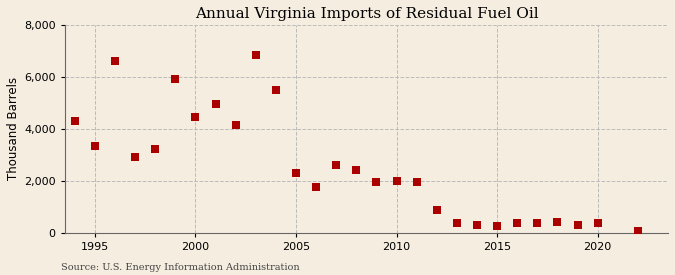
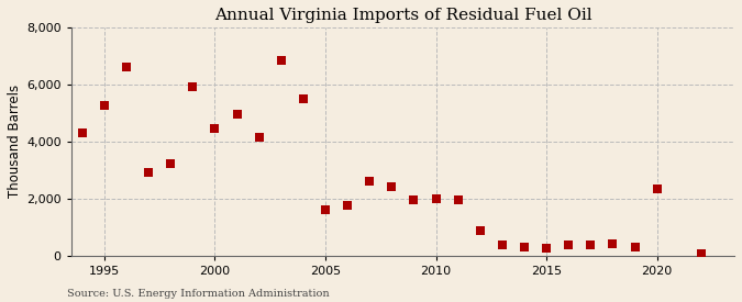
1995: 3,350 -> 5,250
2005: 2,300 -> 1,600
2020: 350 -> 2,350
